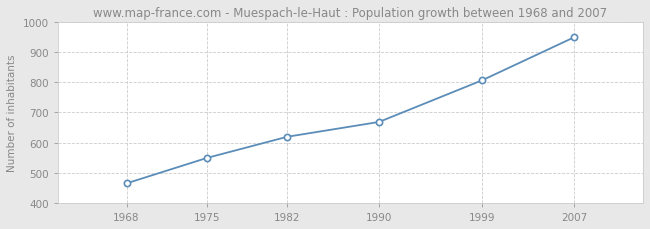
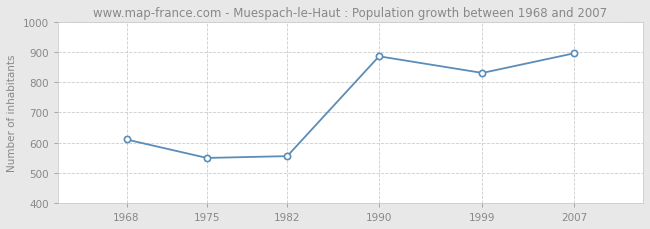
1968: 465 -> 610
1982: 619 -> 555
1990: 668 -> 885
1999: 806 -> 830
2007: 948 -> 895
